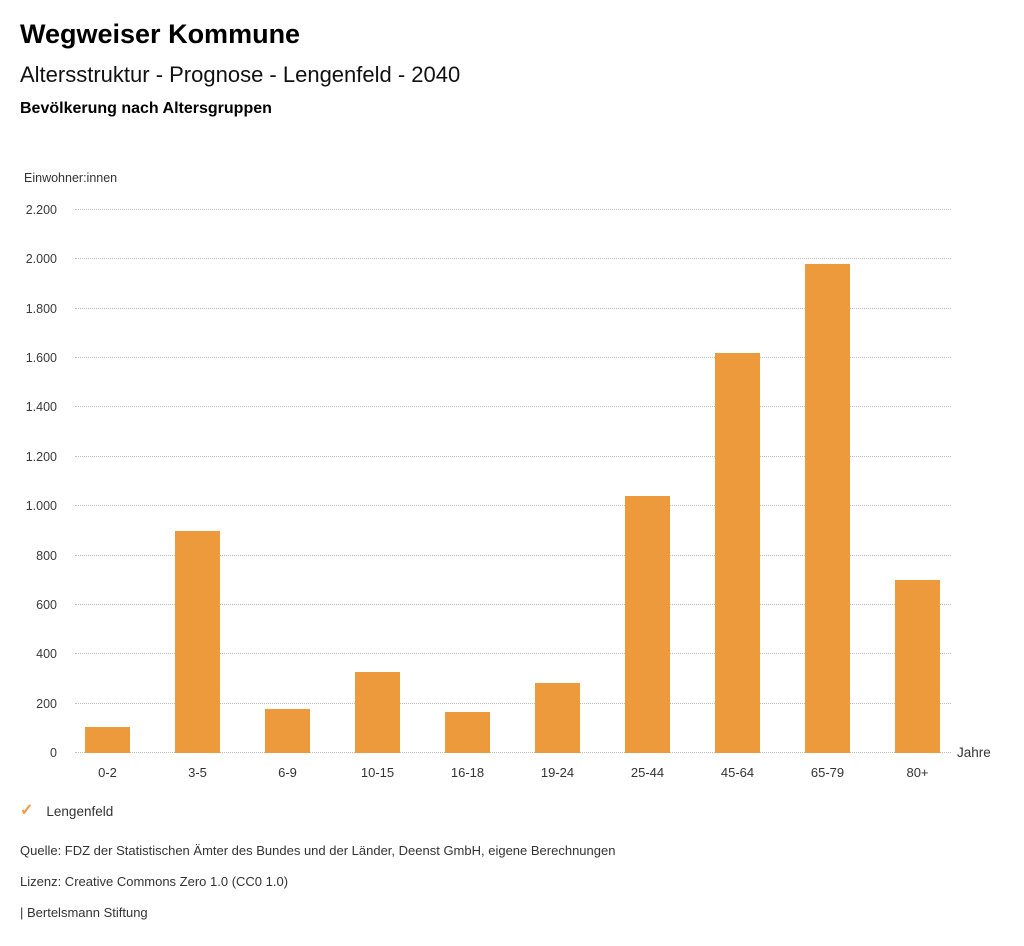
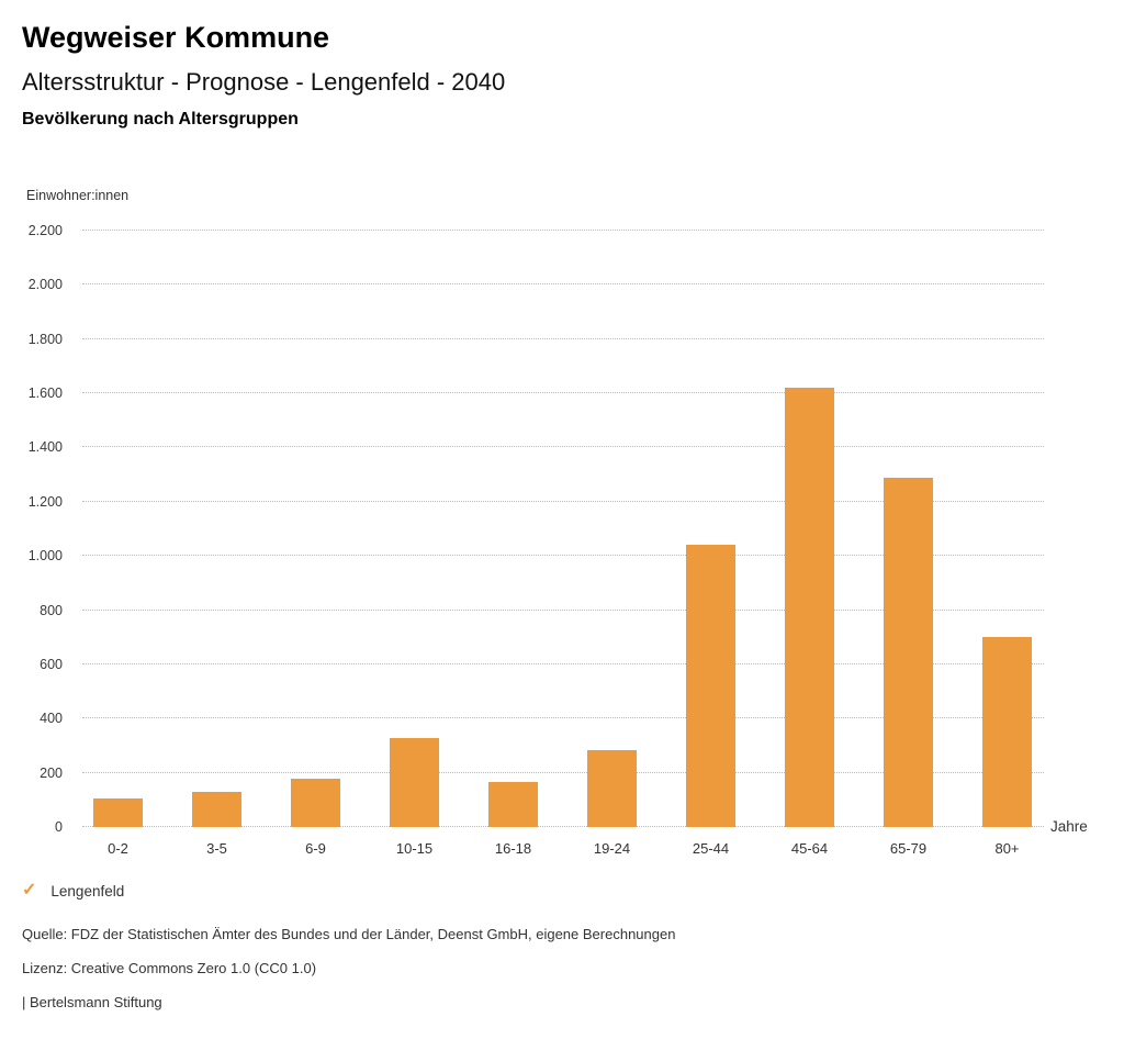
3-5: 900 -> 130
65-79: 1980 -> 1290
